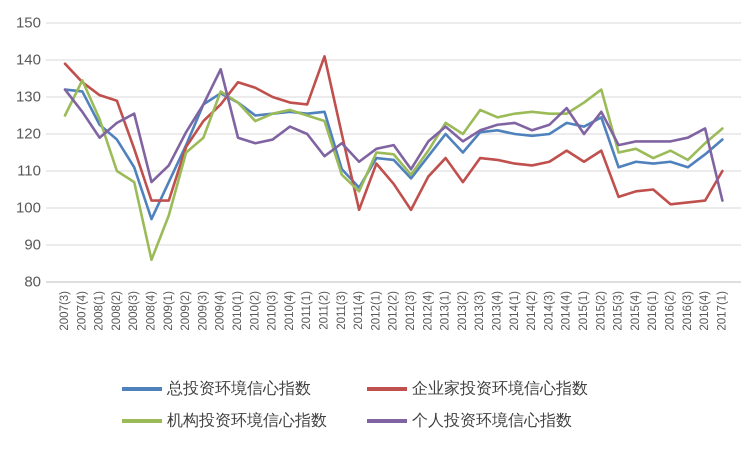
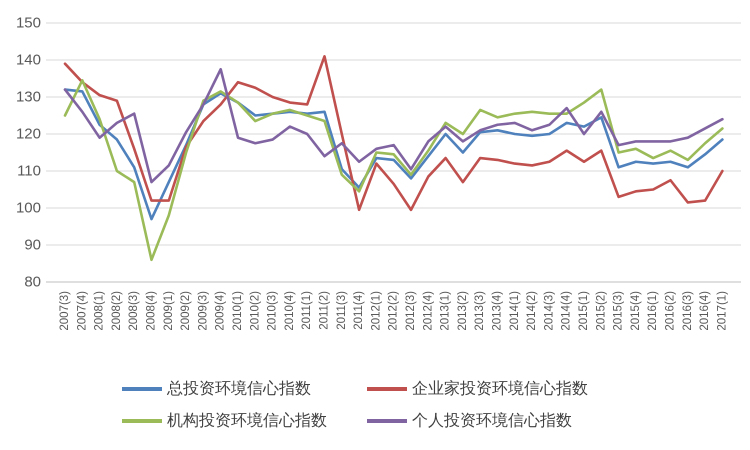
机构投资环境信心指数/2009(3): 119 -> 129
企业家投资环境信心指数/2016(2): 101 -> 108
个人投资环境信心指数/2017(1): 102 -> 124
